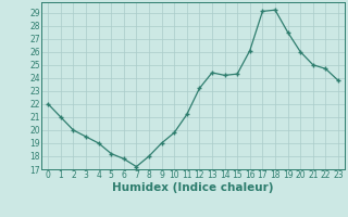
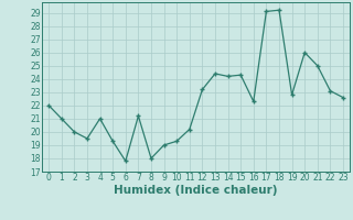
4: 19.0 -> 21.0
5: 18.2 -> 19.3
7: 17.2 -> 21.2
10: 19.8 -> 19.3
11: 21.2 -> 20.2
16: 26.1 -> 22.3
19: 27.5 -> 22.8
22: 24.7 -> 23.1
23: 23.8 -> 22.6
